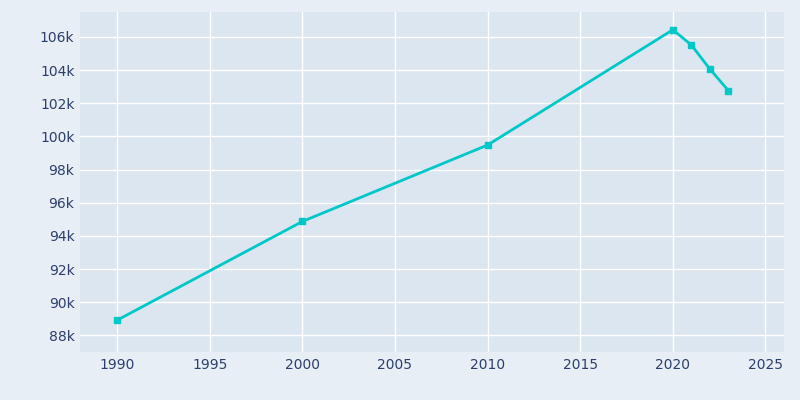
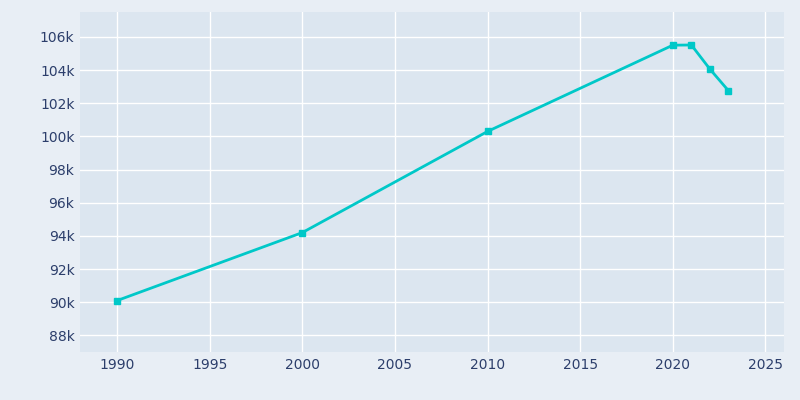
1990: 88.9k -> 90.1k
2000: 94.9k -> 94.2k
2010: 99.5k -> 100.3k
2020: 106.4k -> 105.5k
